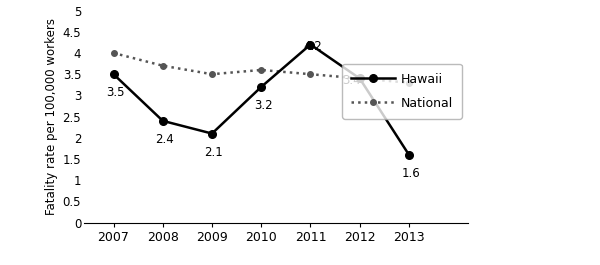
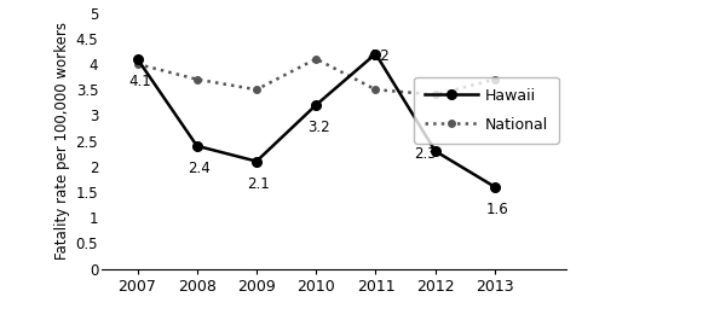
Hawaii/2007: 3.5 -> 4.1
National/2010: 3.6 -> 4.1
Hawaii/2012: 3.4 -> 2.3
National/2013: 3.3 -> 3.7
